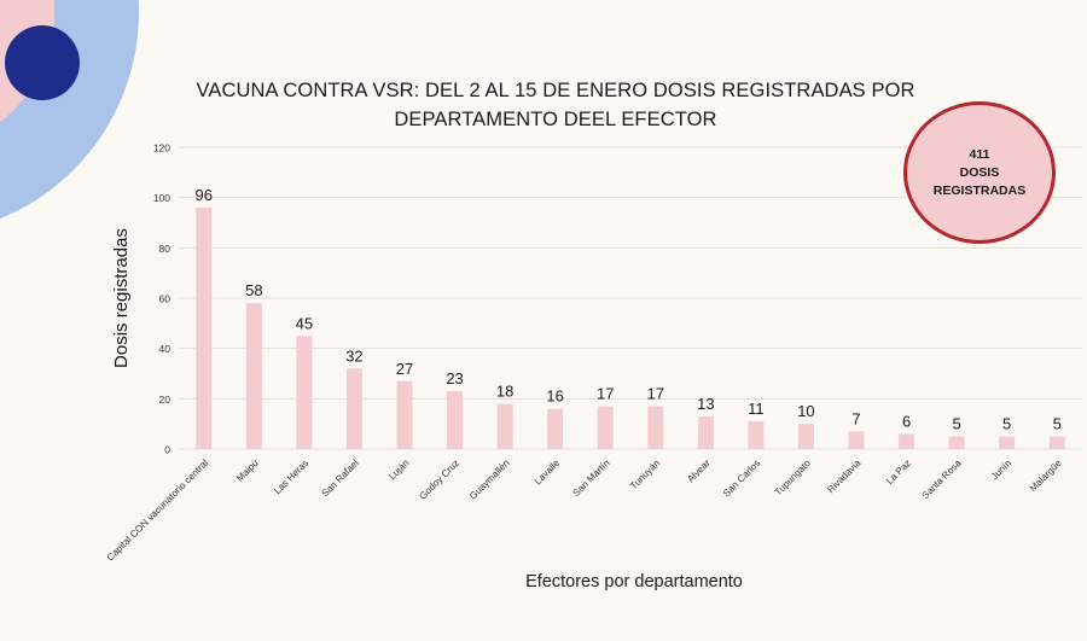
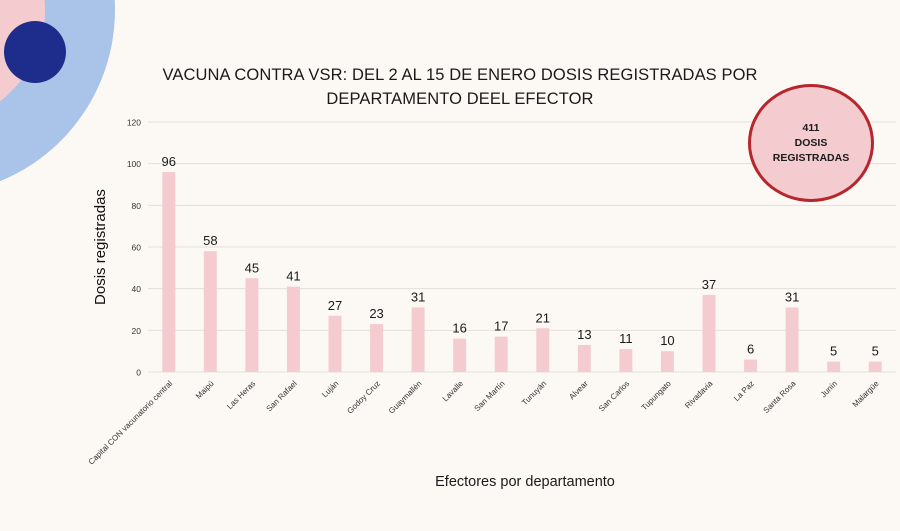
San Rafael: 32 -> 41
Guaymallén: 18 -> 31
Tunuyán: 17 -> 21
Rivadavia: 7 -> 37
Santa Rosa: 5 -> 31
